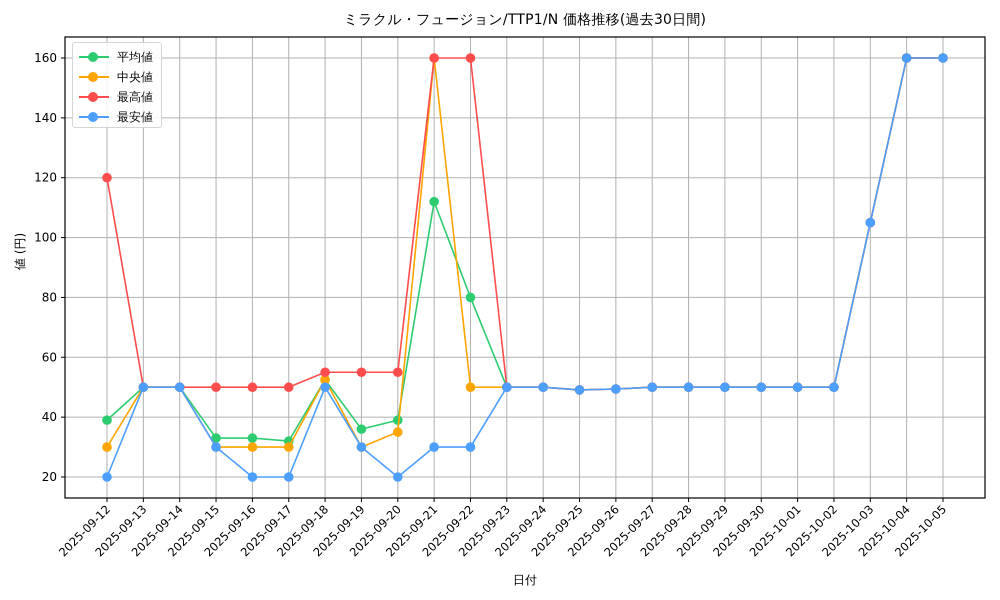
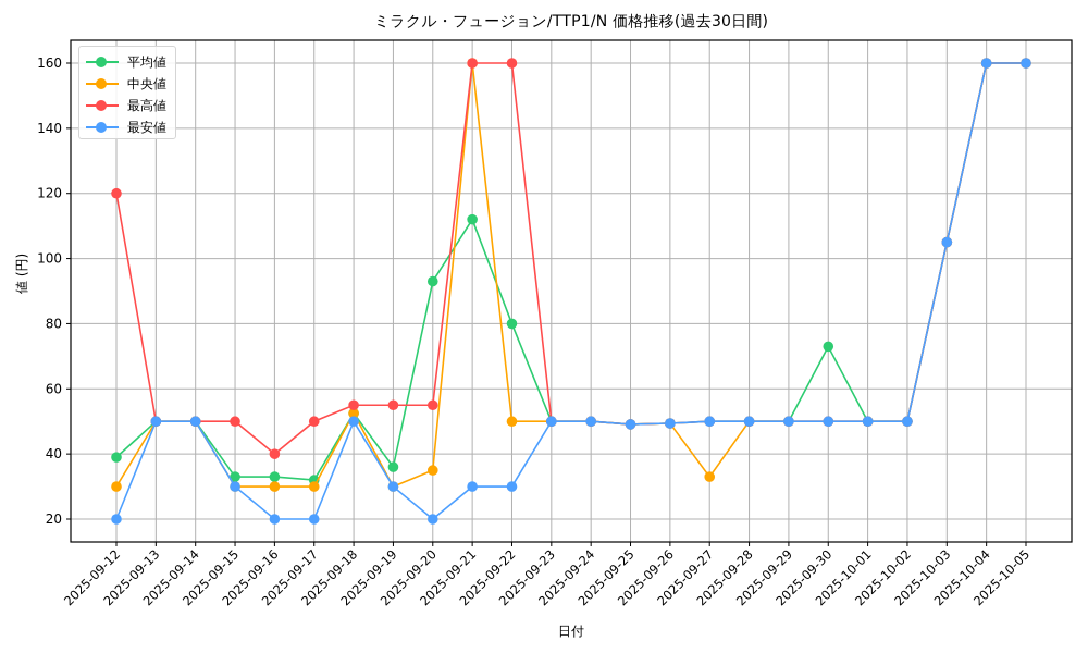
最高値/2025-09-16: 50 -> 40
平均値/2025-09-20: 39 -> 93
中央値/2025-09-27: 50 -> 33
平均値/2025-09-30: 50 -> 73
